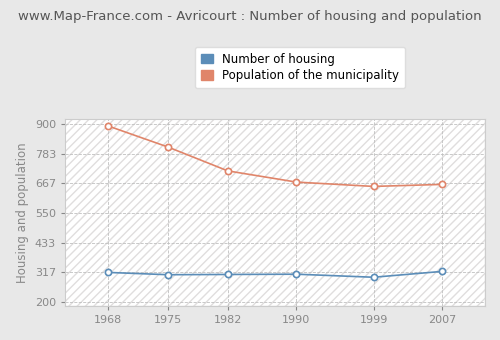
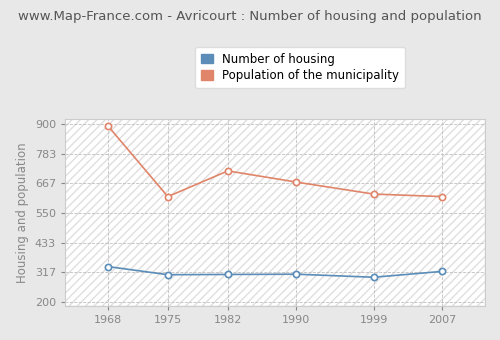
Number of housing/1968: 317 -> 340
Population of the municipality/1975: 810 -> 615
Population of the municipality/1999: 655 -> 625
Population of the municipality/2007: 663 -> 615
